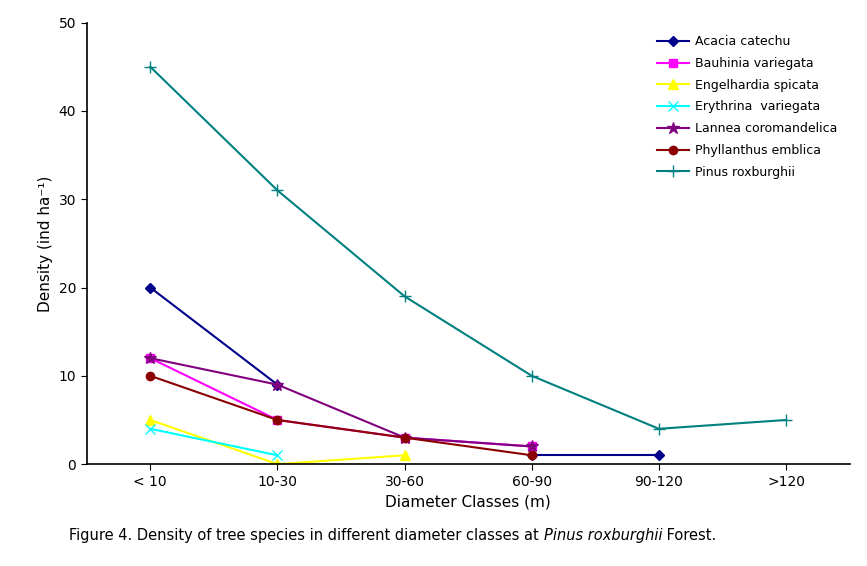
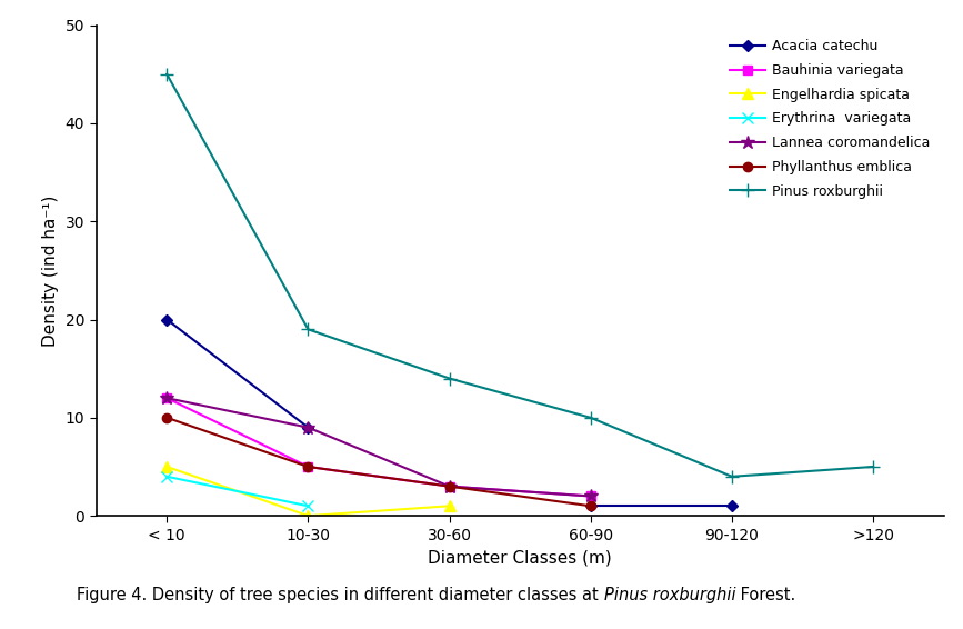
Pinus roxburghii/10-30: 31 -> 19
Pinus roxburghii/30-60: 19 -> 14
